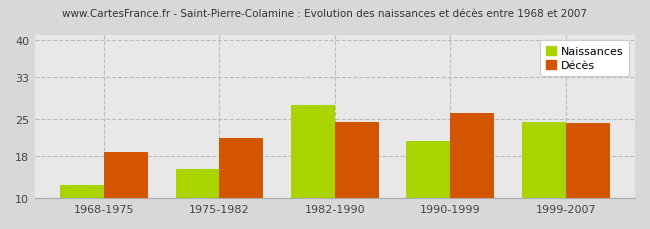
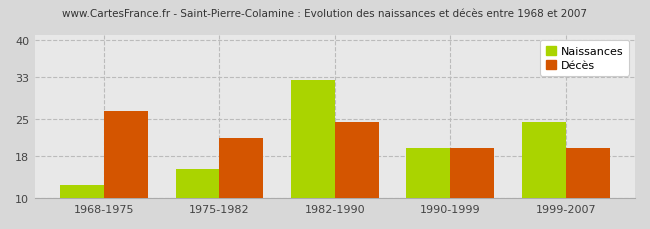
Décès/1968-1975: 18.8 -> 26.5
Naissances/1982-1990: 27.6 -> 32.5
Naissances/1990-1999: 20.8 -> 19.5
Décès/1990-1999: 26.2 -> 19.5
Décès/1999-2007: 24.2 -> 19.5
